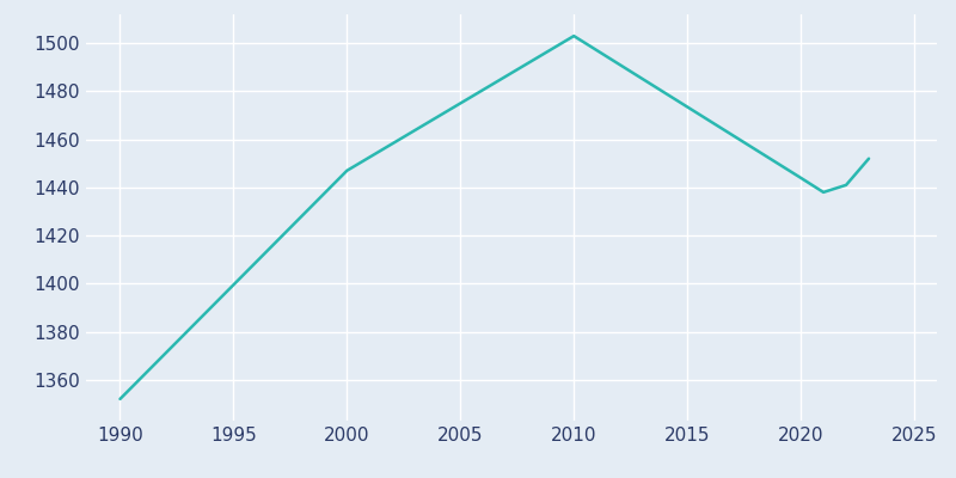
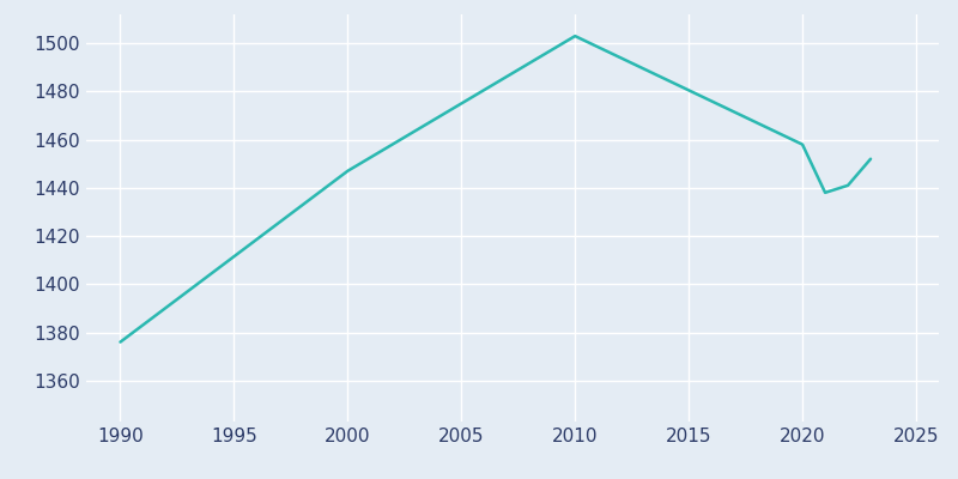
1990: 1352 -> 1376
2020: 1444 -> 1458
